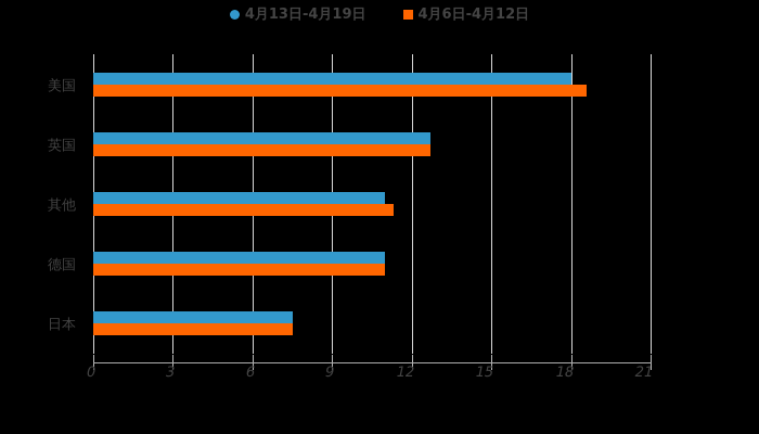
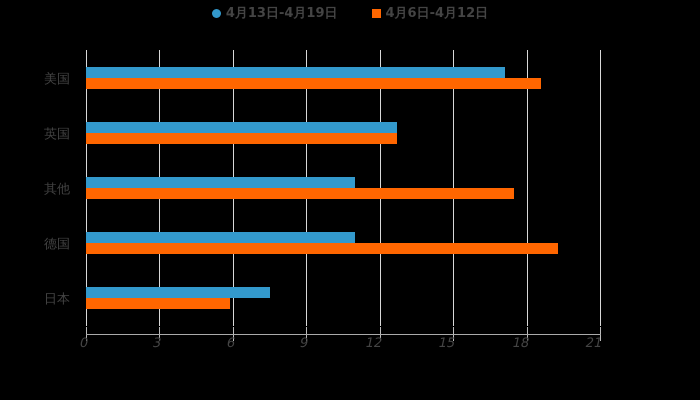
4月13日-4月19日/美国: 18.0 -> 17.1
4月6日-4月12日/其他: 11.3 -> 17.5
4月6日-4月12日/德国: 11.0 -> 19.3
4月6日-4月12日/日本: 7.5 -> 5.9
